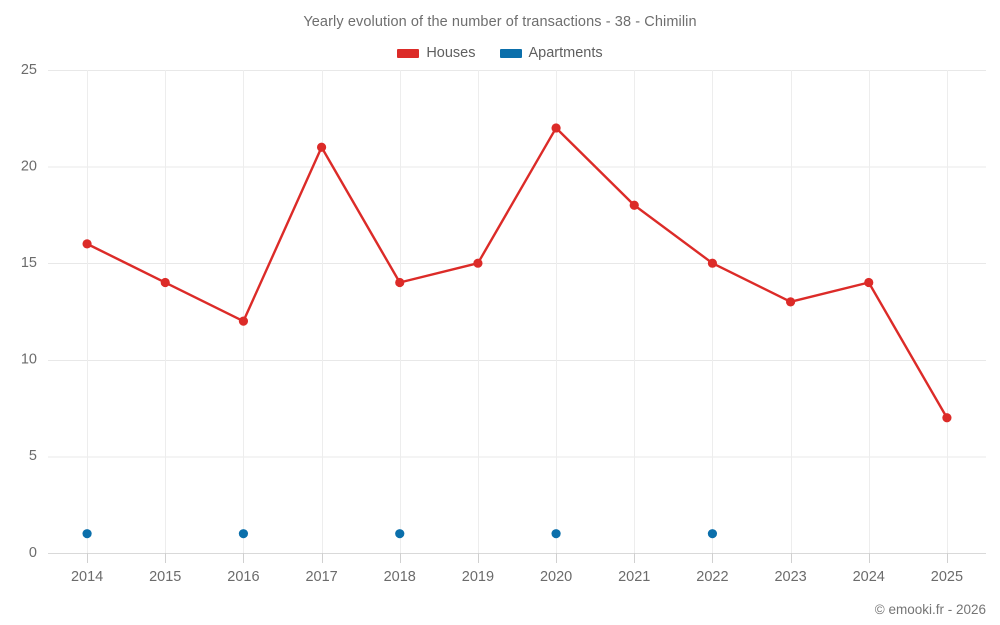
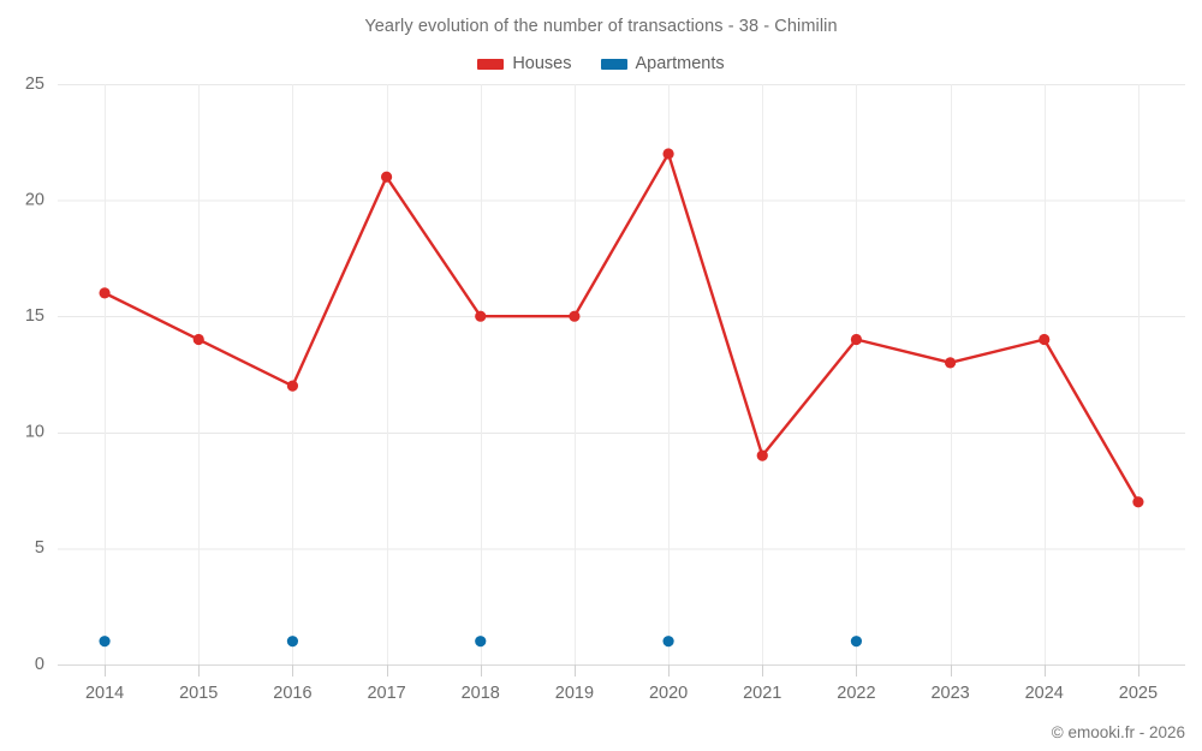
Houses/2018: 14 -> 15
Houses/2021: 18 -> 9
Houses/2022: 15 -> 14
